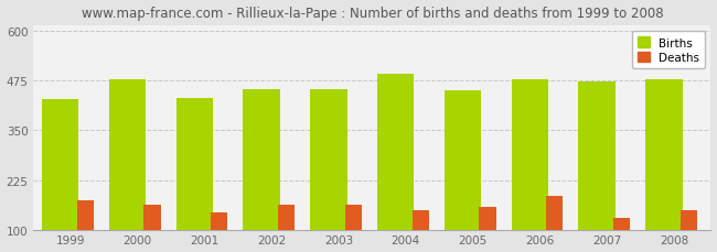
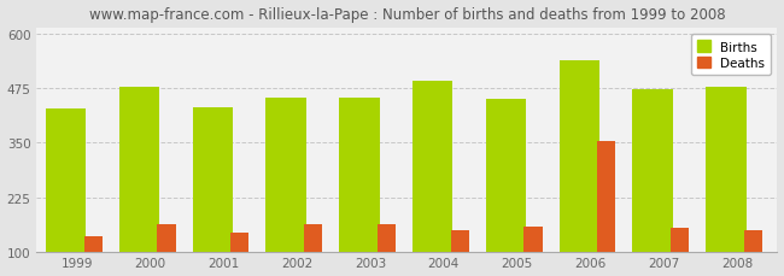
Deaths/1999: 175 -> 135
Births/2006: 480 -> 540
Deaths/2006: 185 -> 355
Deaths/2007: 130 -> 155
